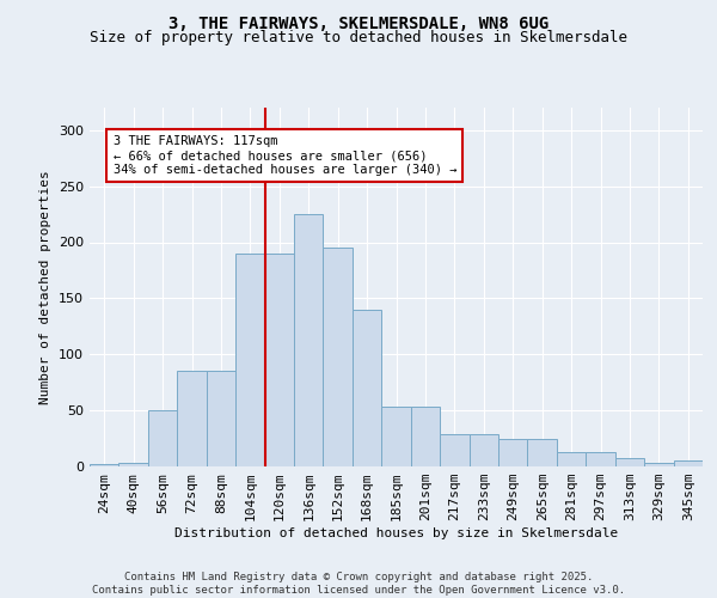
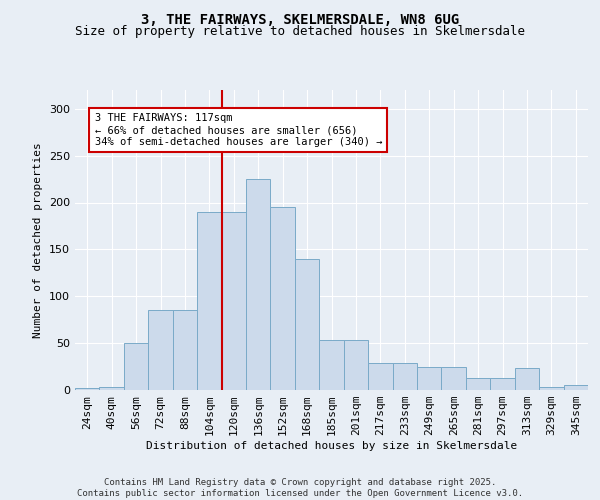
313sqm: 7 -> 24
